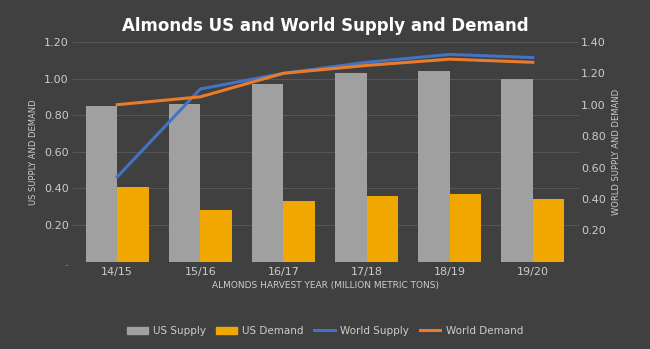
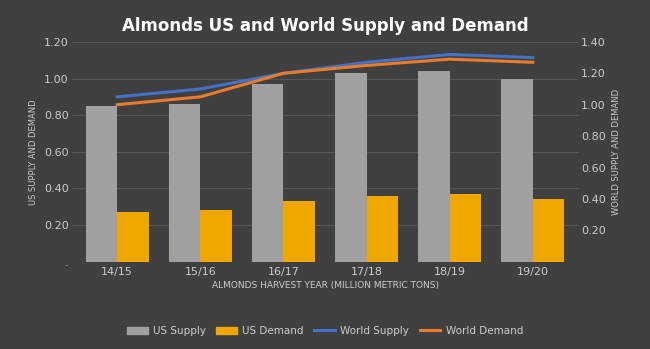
World Supply/14/15: 0.54 -> 1.05
US Demand/14/15: 0.41 -> 0.27
